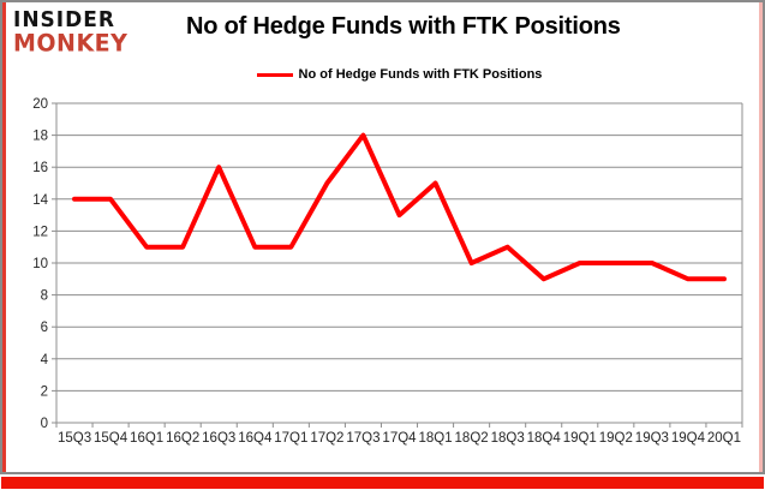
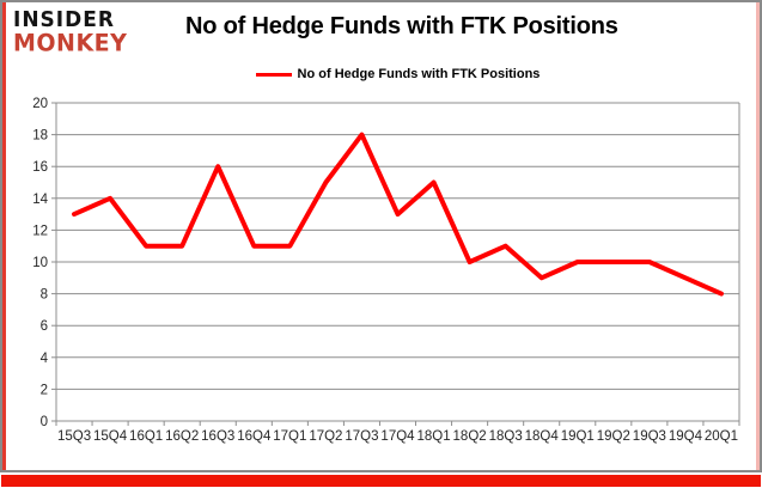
15Q3: 14 -> 13
20Q1: 9 -> 8
